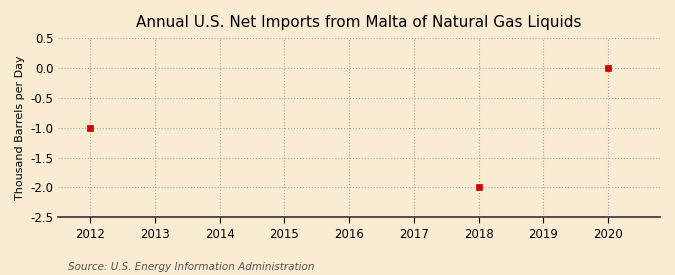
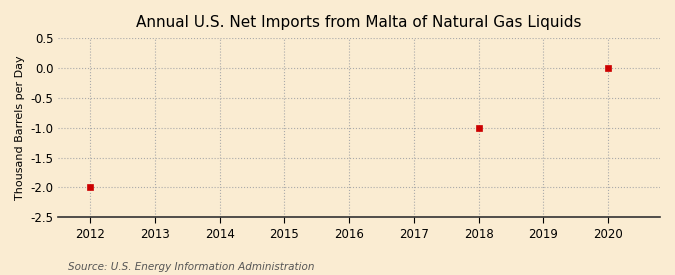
2012: -1 -> -2
2018: -2 -> -1
